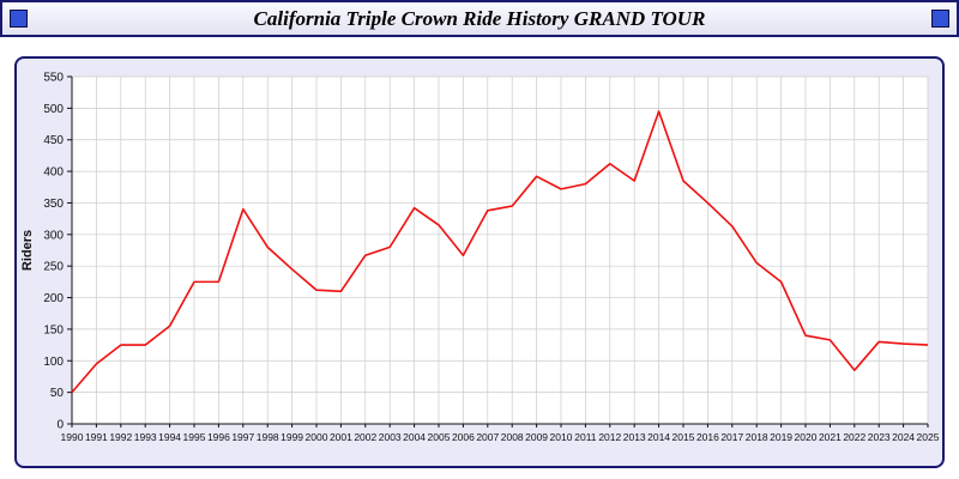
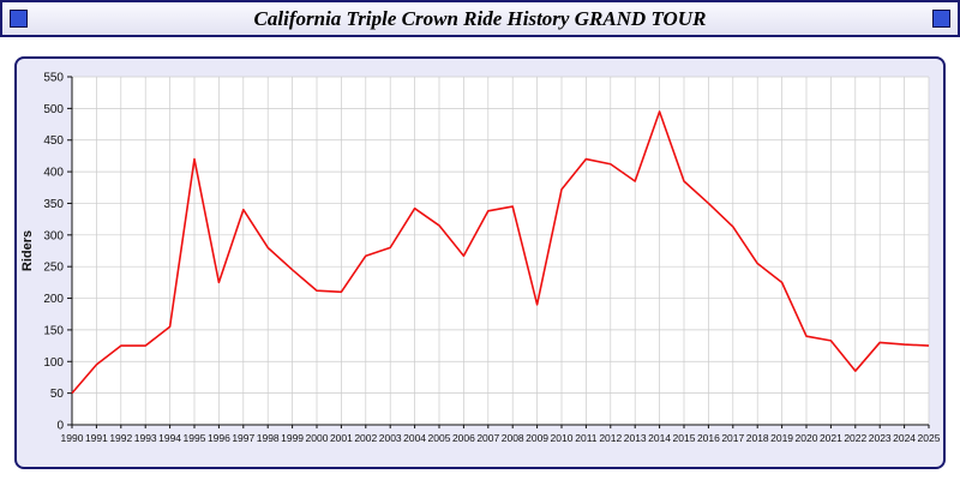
1995: 220 -> 420
2009: 390 -> 190
2011: 380 -> 420
